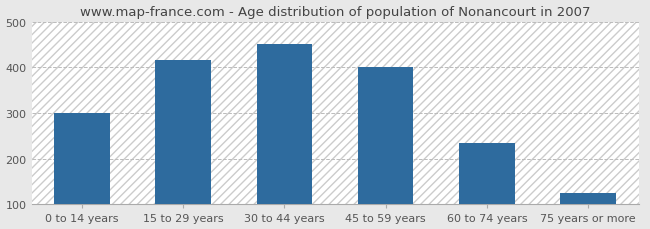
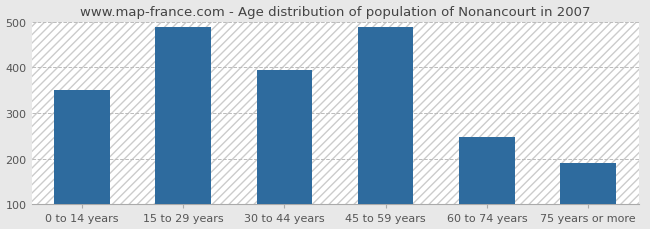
0 to 14 years: 300 -> 350
15 to 29 years: 415 -> 487
30 to 44 years: 450 -> 393
45 to 59 years: 400 -> 487
60 to 74 years: 235 -> 248
75 years or more: 125 -> 191
